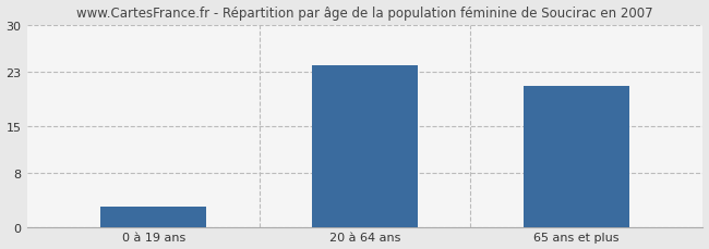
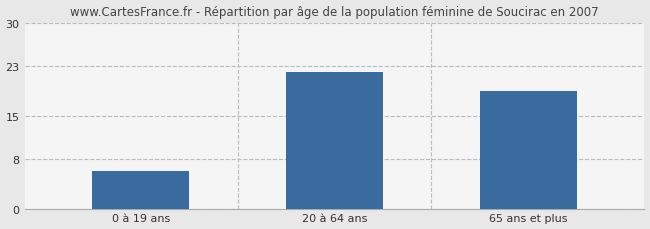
0 à 19 ans: 3 -> 6
20 à 64 ans: 24 -> 22
65 ans et plus: 21 -> 19
